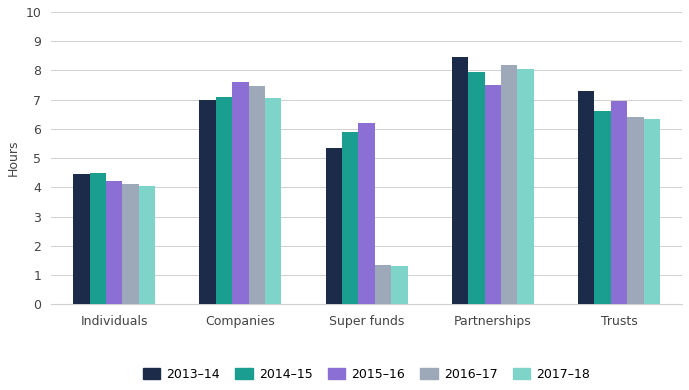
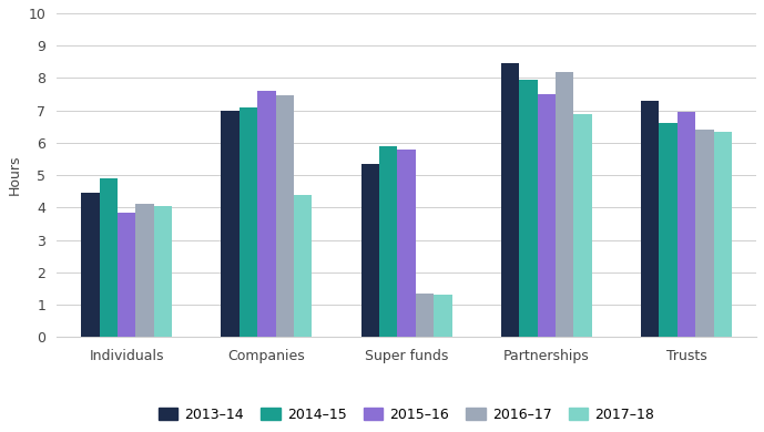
2014–15/Individuals: 4.50 -> 4.90
2015–16/Individuals: 4.20 -> 3.85
2017–18/Companies: 7.05 -> 4.40
2015–16/Super funds: 6.20 -> 5.80
2017–18/Partnerships: 8.05 -> 6.90
